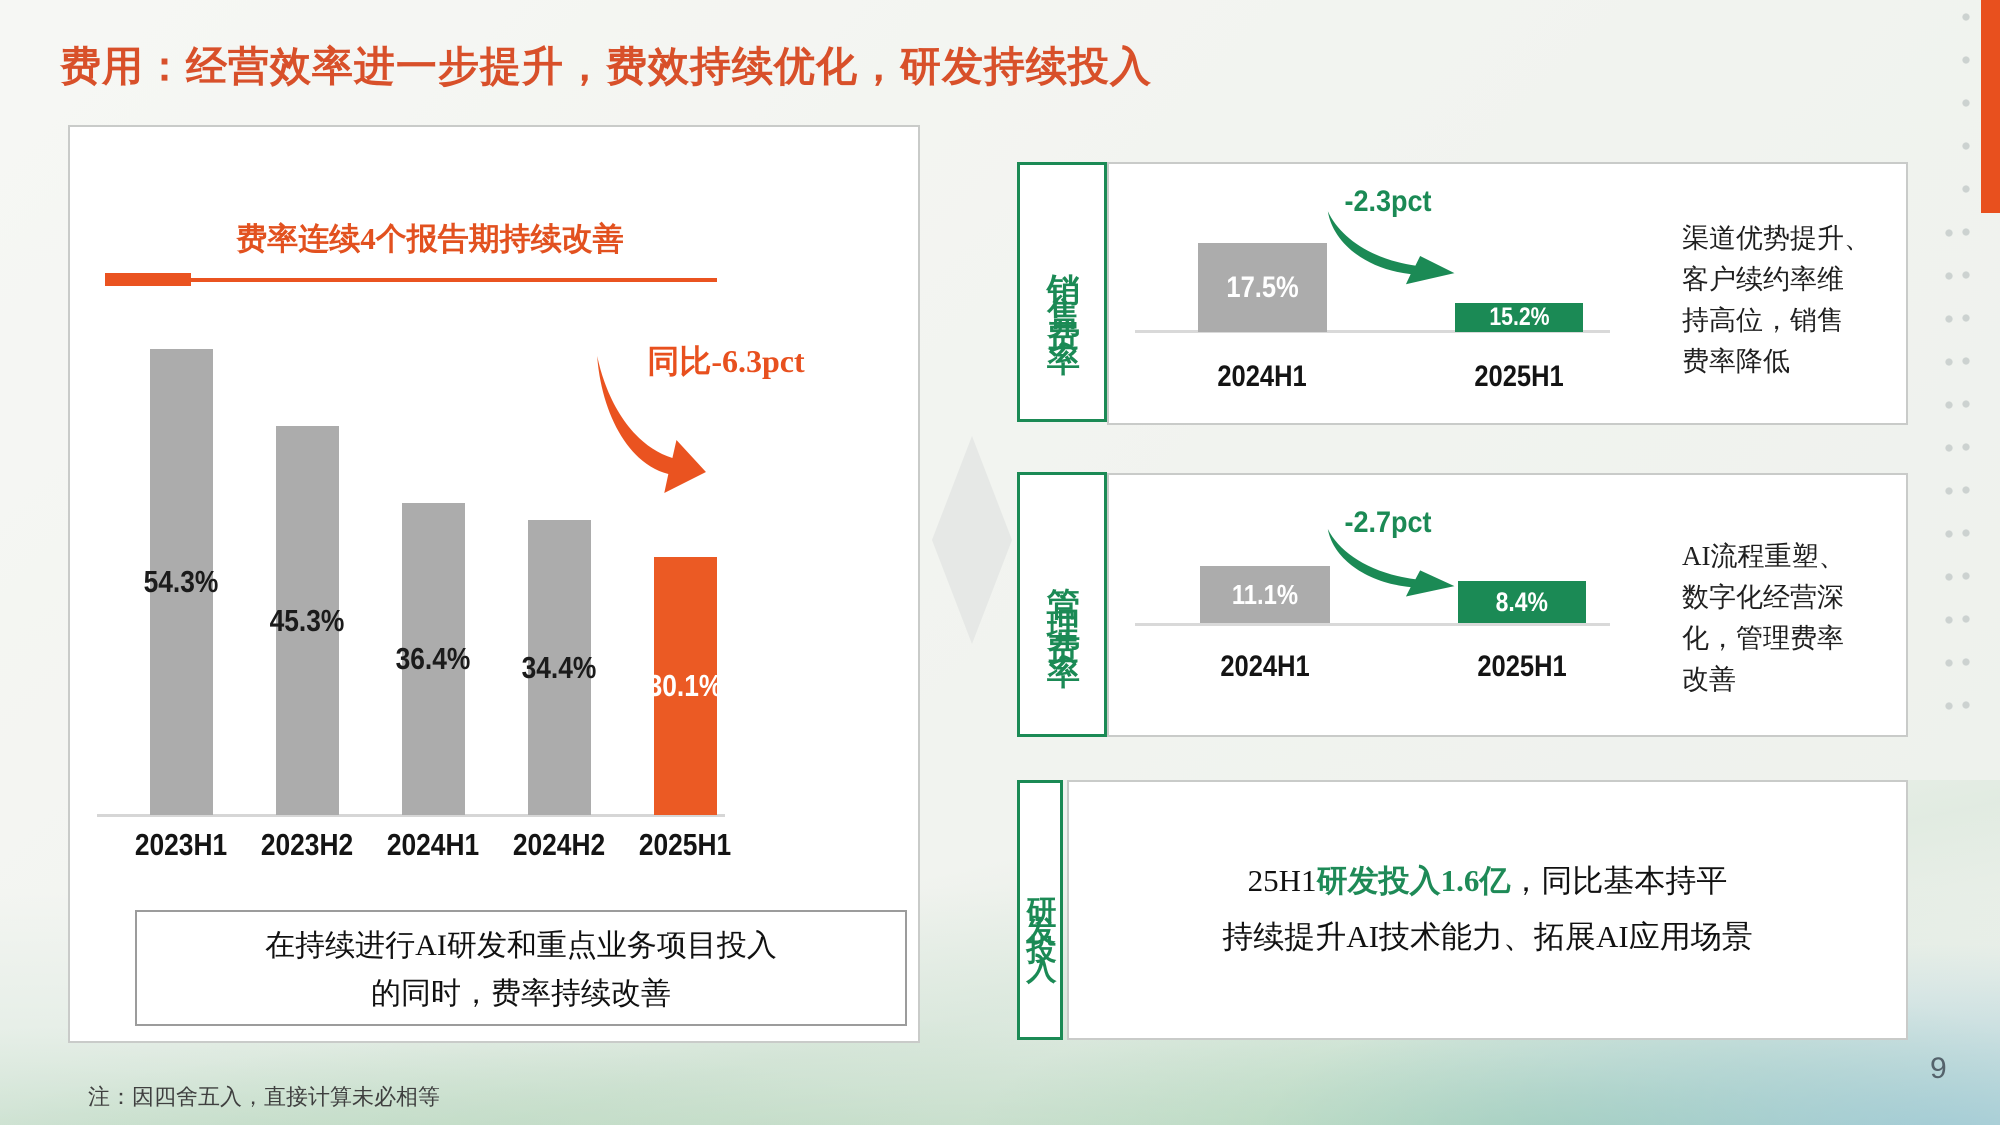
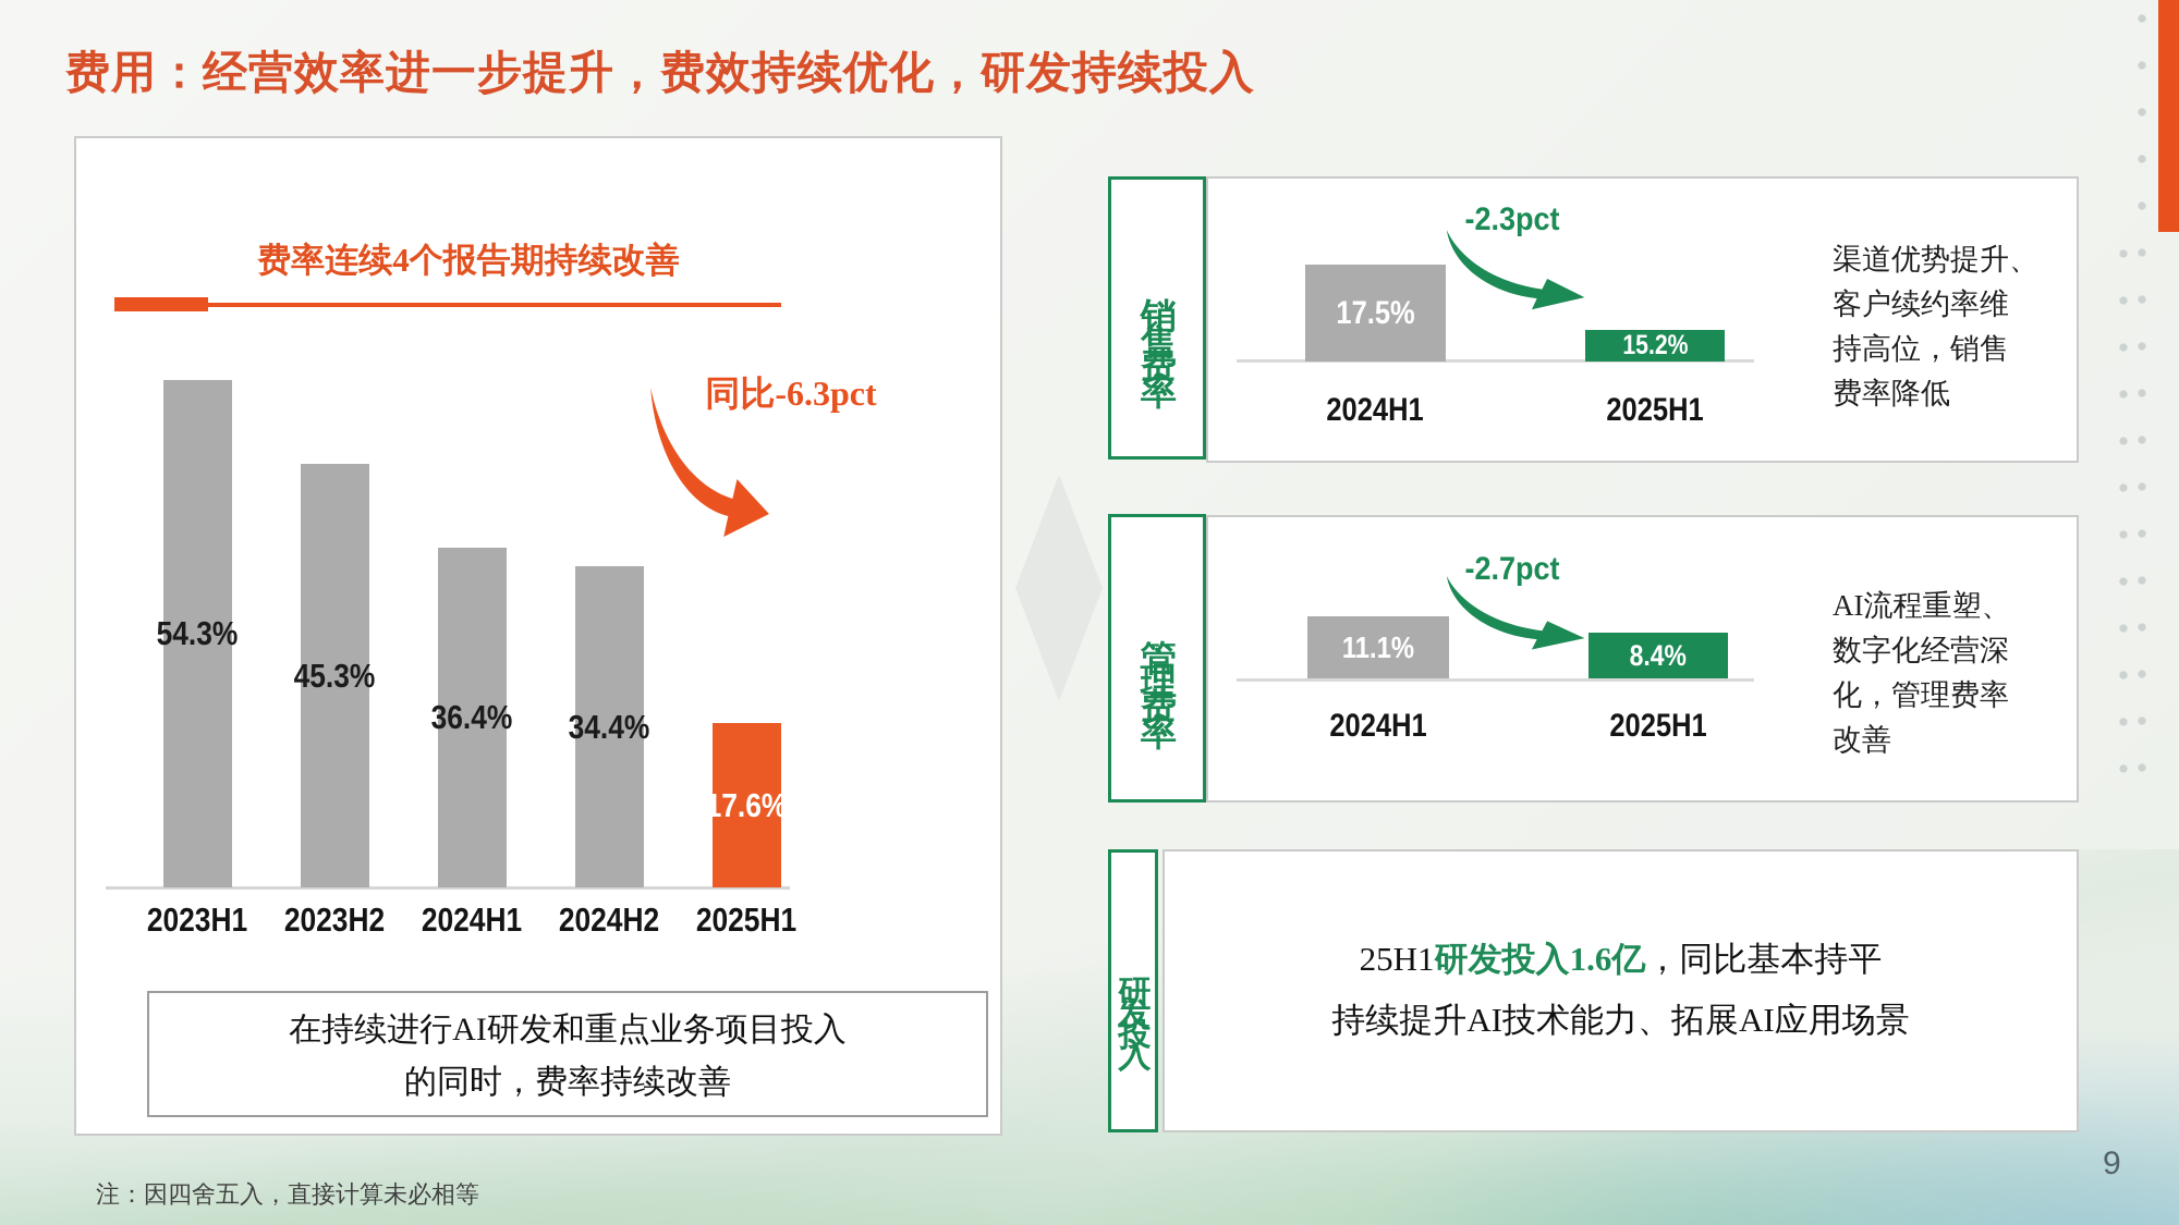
费率连续4个报告期持续改善/2025H1: 30.1% -> 17.6%
